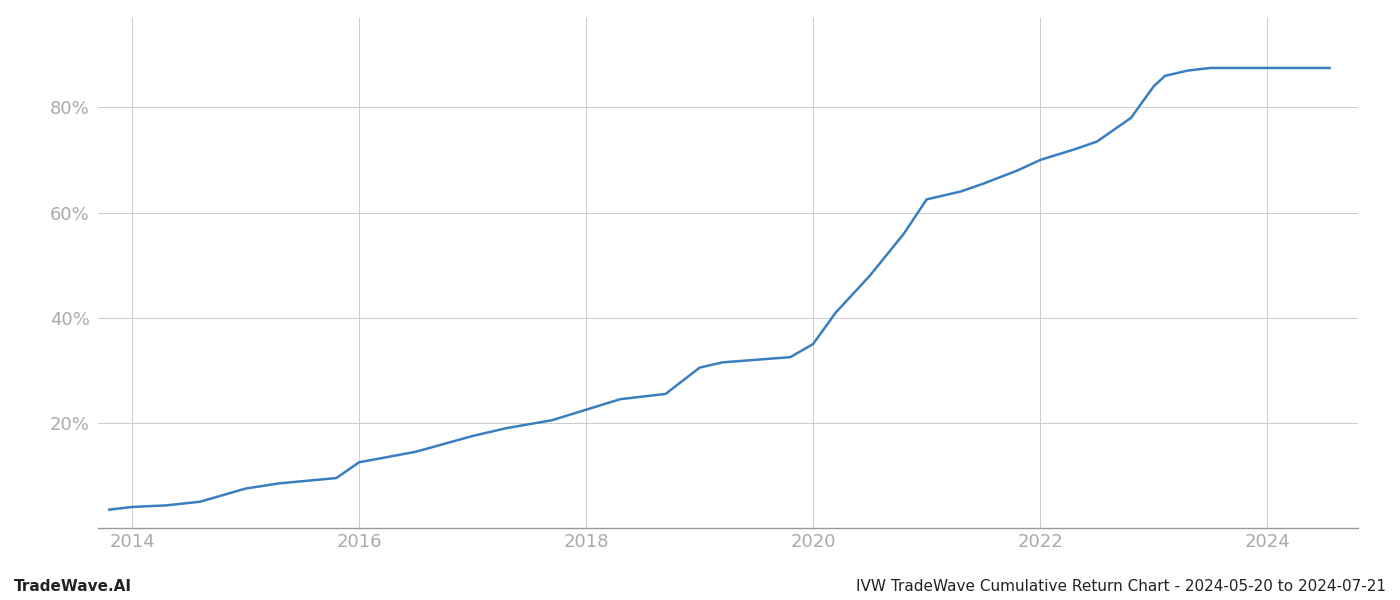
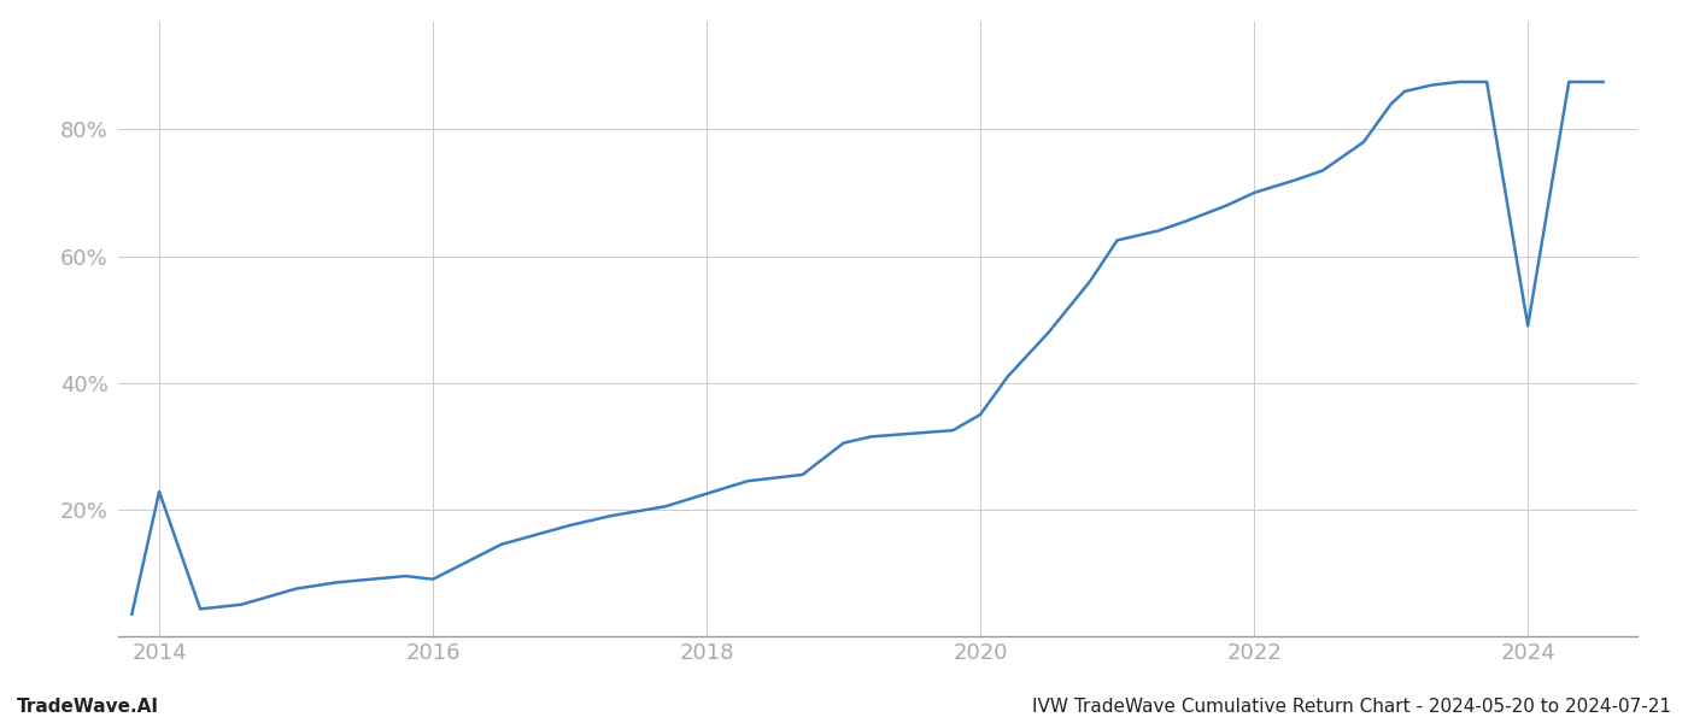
2014: 4.0% -> 22.8%
2016: 12.5% -> 9.0%
2024: 87.5% -> 49.0%
